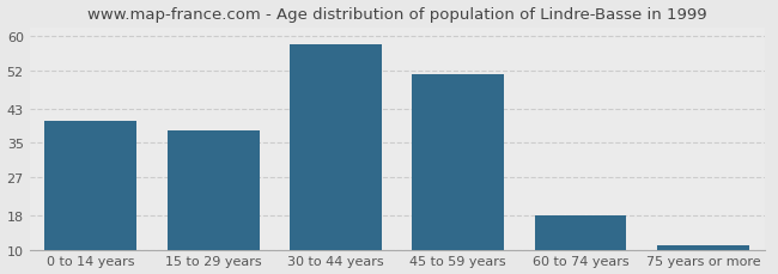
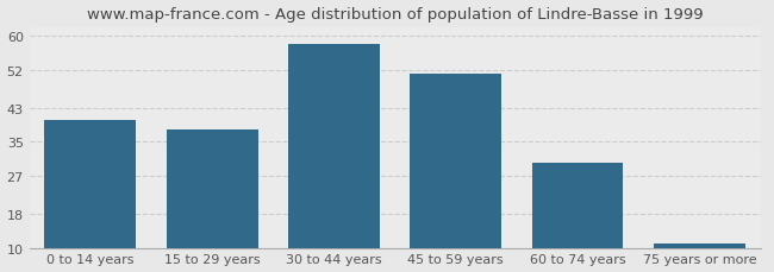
60 to 74 years: 18 -> 30
